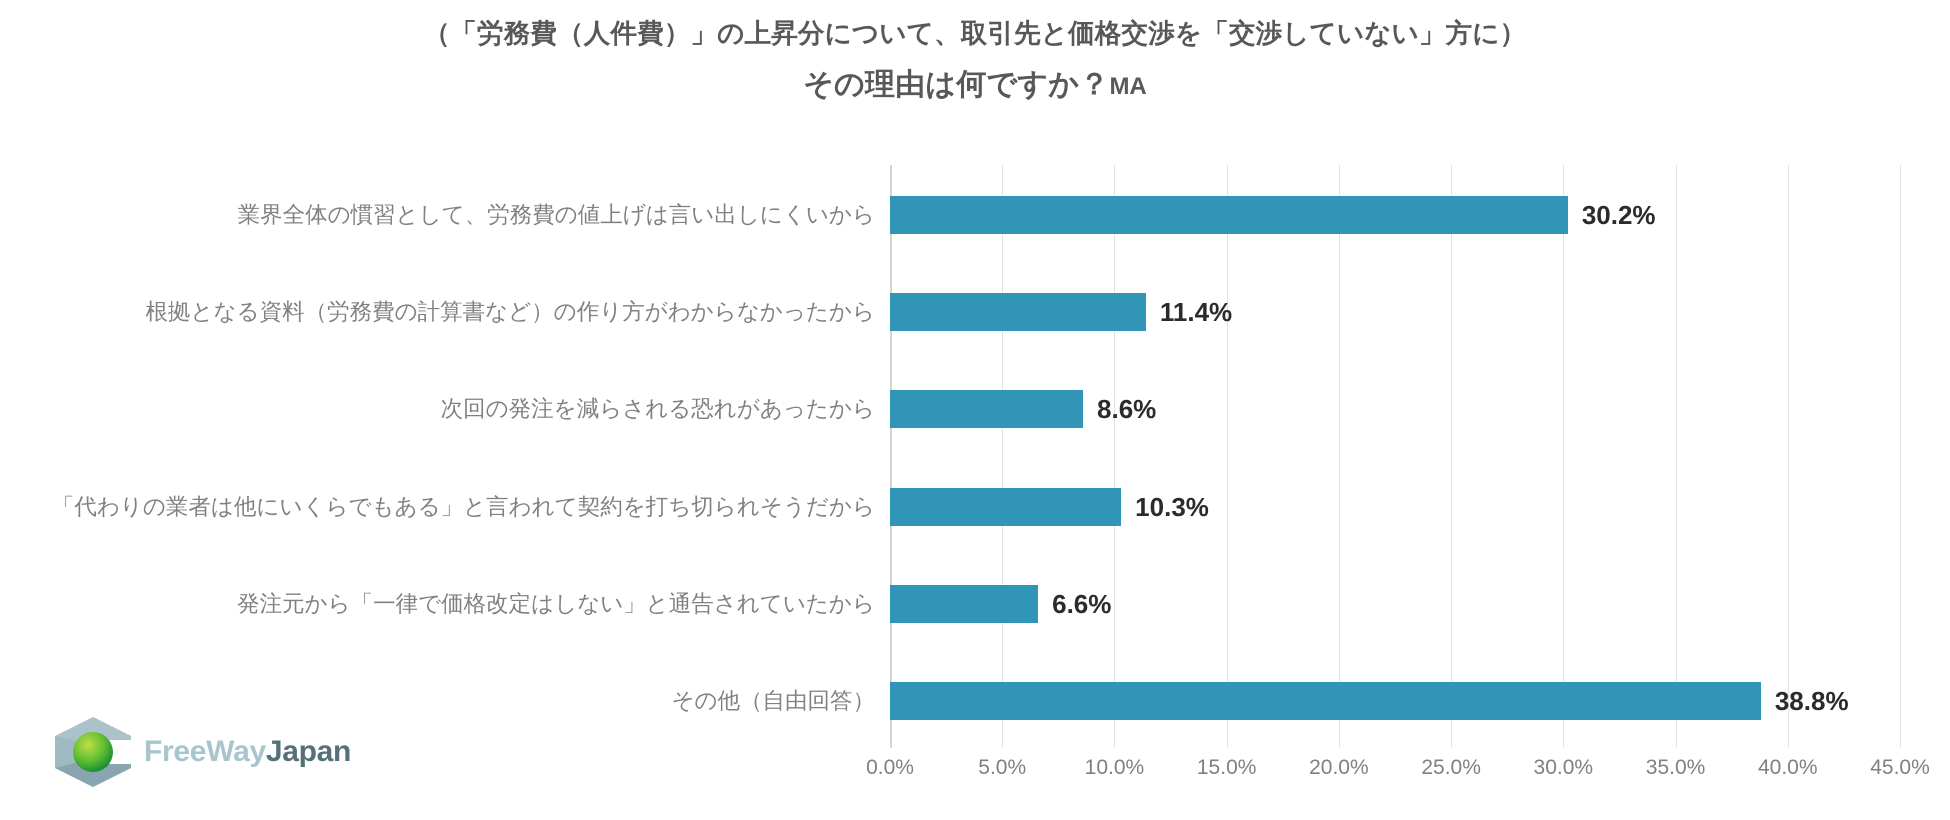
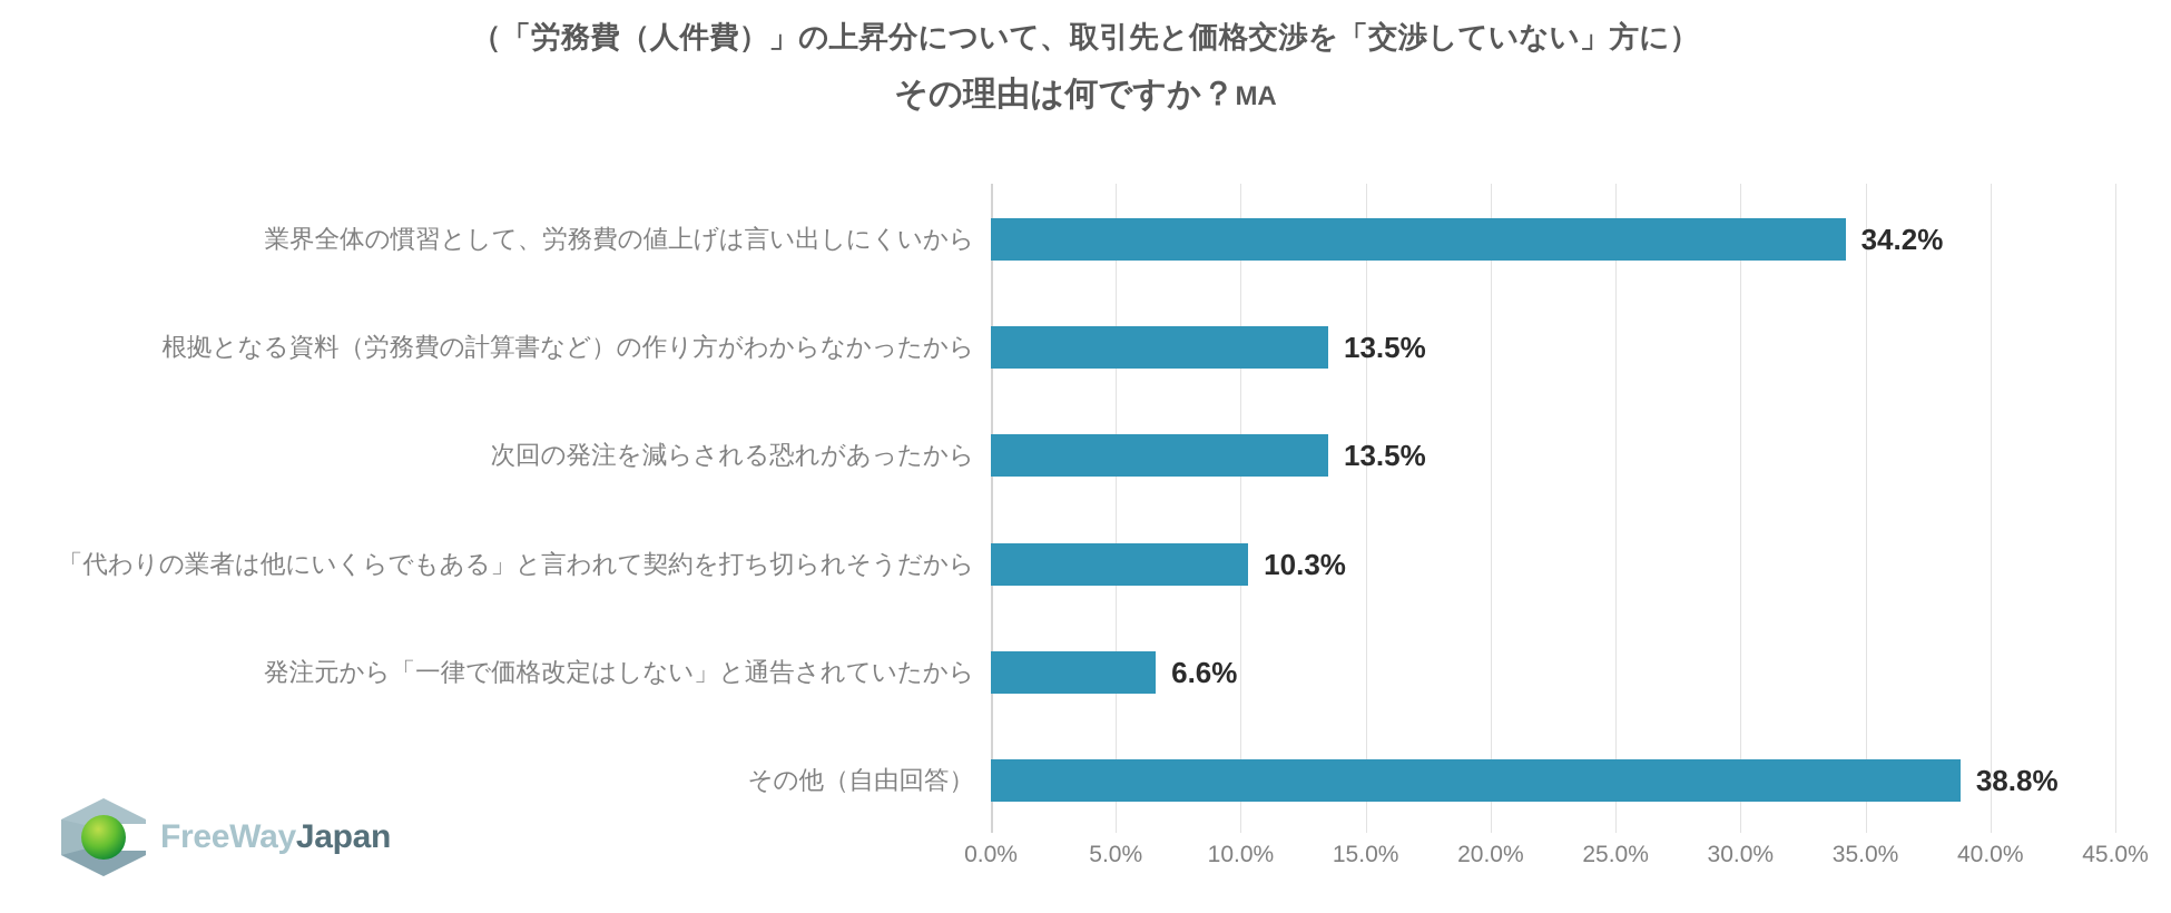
業界全体の慣習として、労務費の値上げは言い出しにくいから: 30.2% -> 34.2%
根拠となる資料（労務費の計算書など）の作り方がわからなかったから: 11.4% -> 13.5%
次回の発注を減らされる恐れがあったから: 8.6% -> 13.5%
